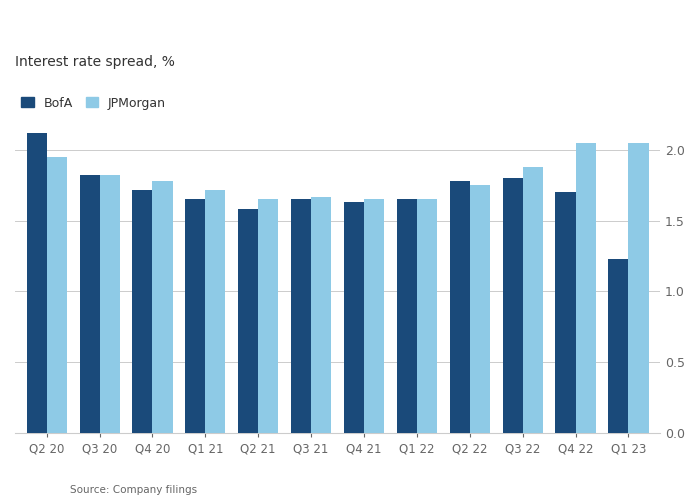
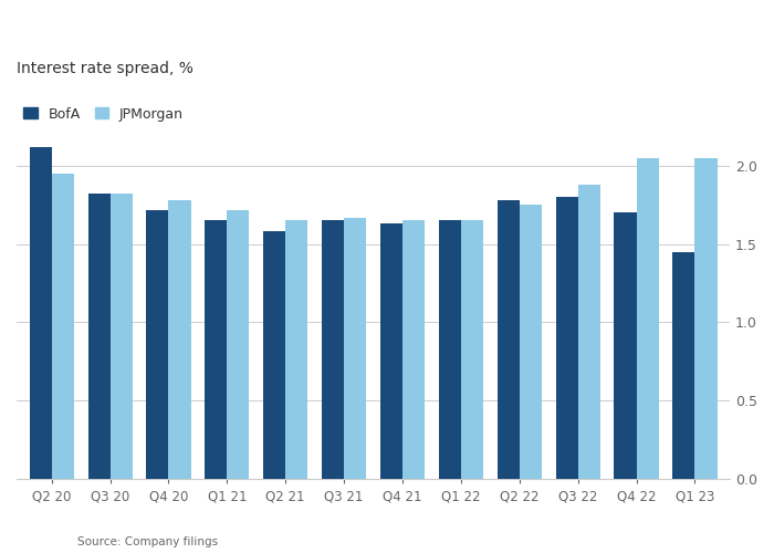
BofA/Q1 23: 1.23 -> 1.45
